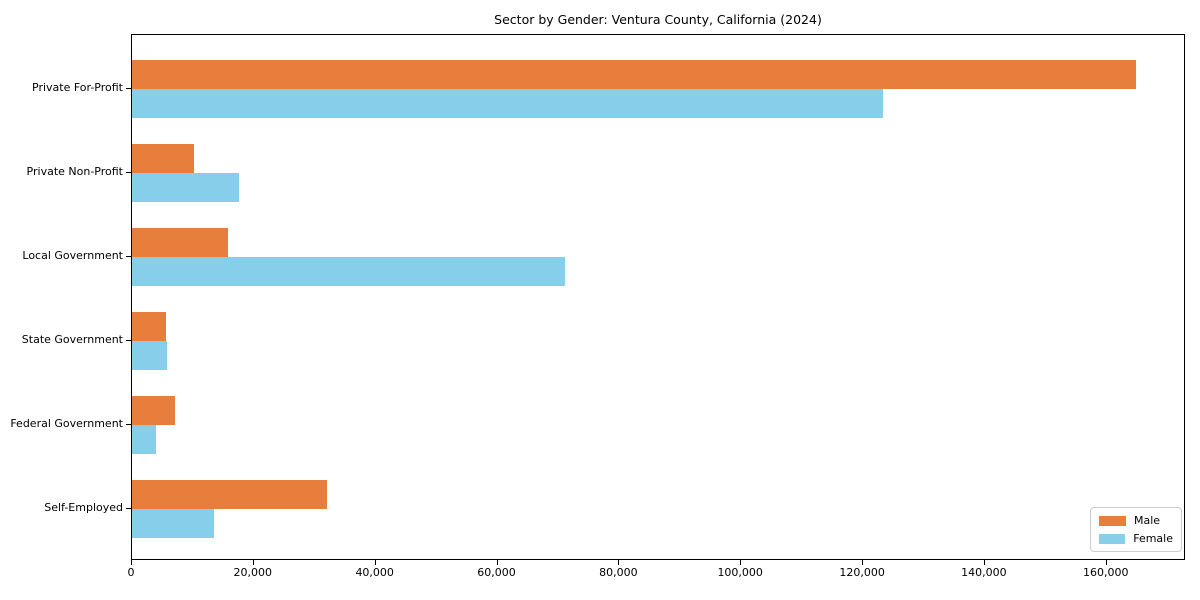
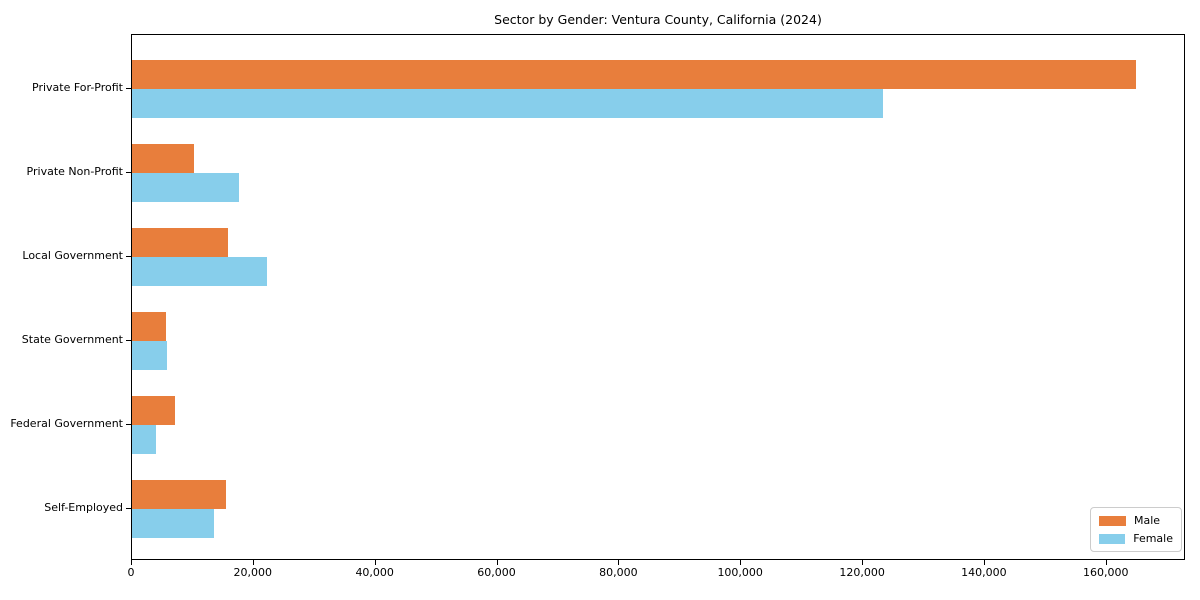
Female/Local Government: 71000 -> 22000
Male/Self-Employed: 32000 -> 15000
